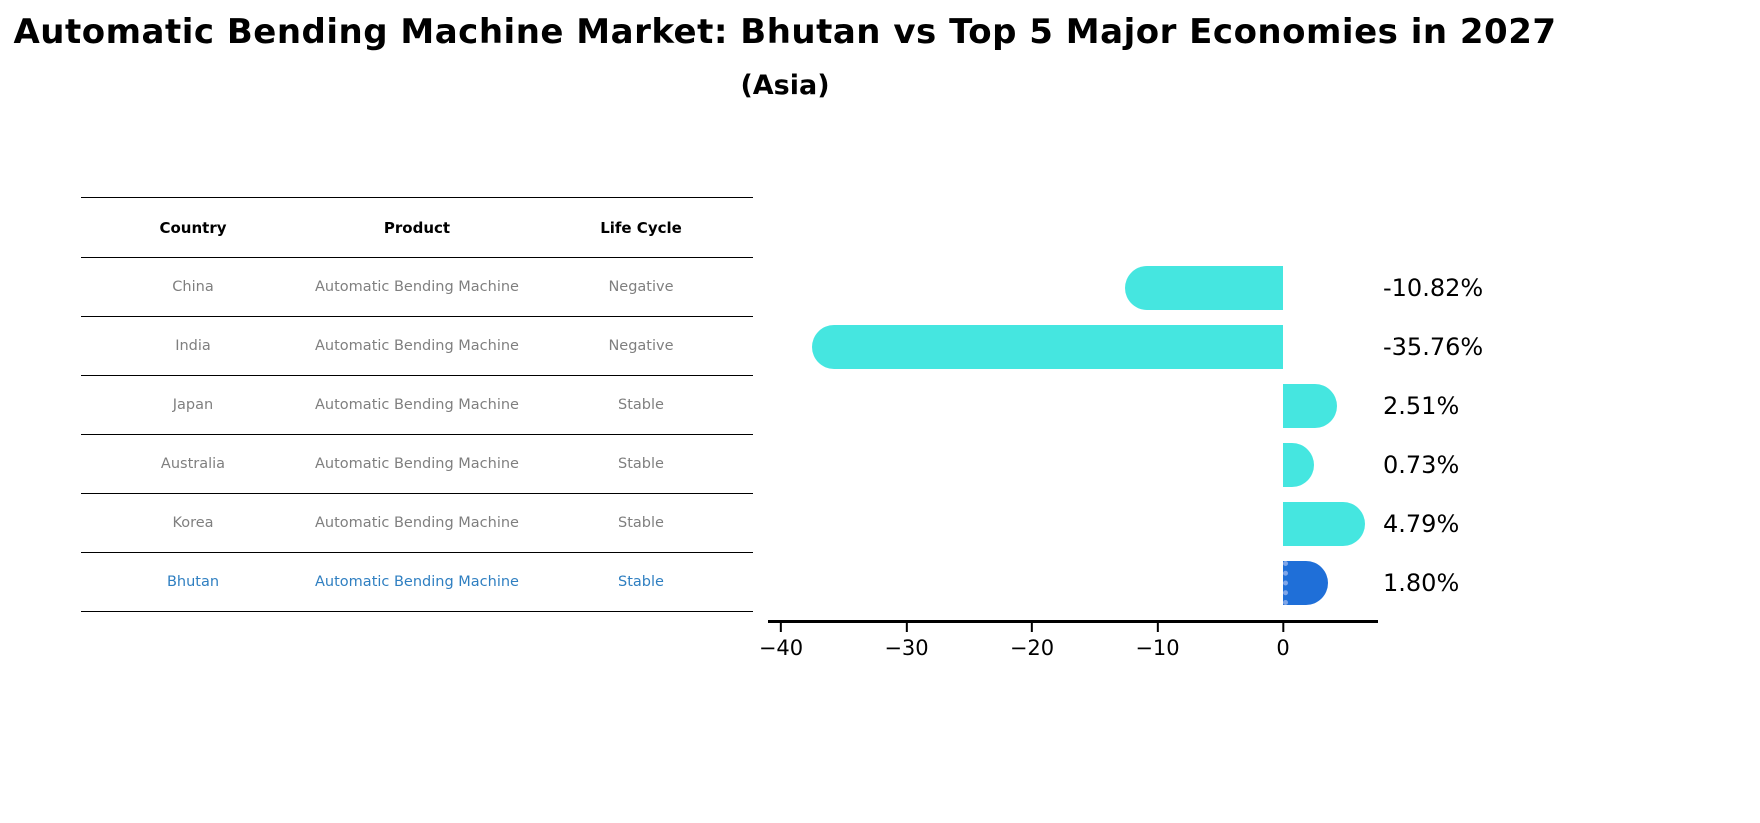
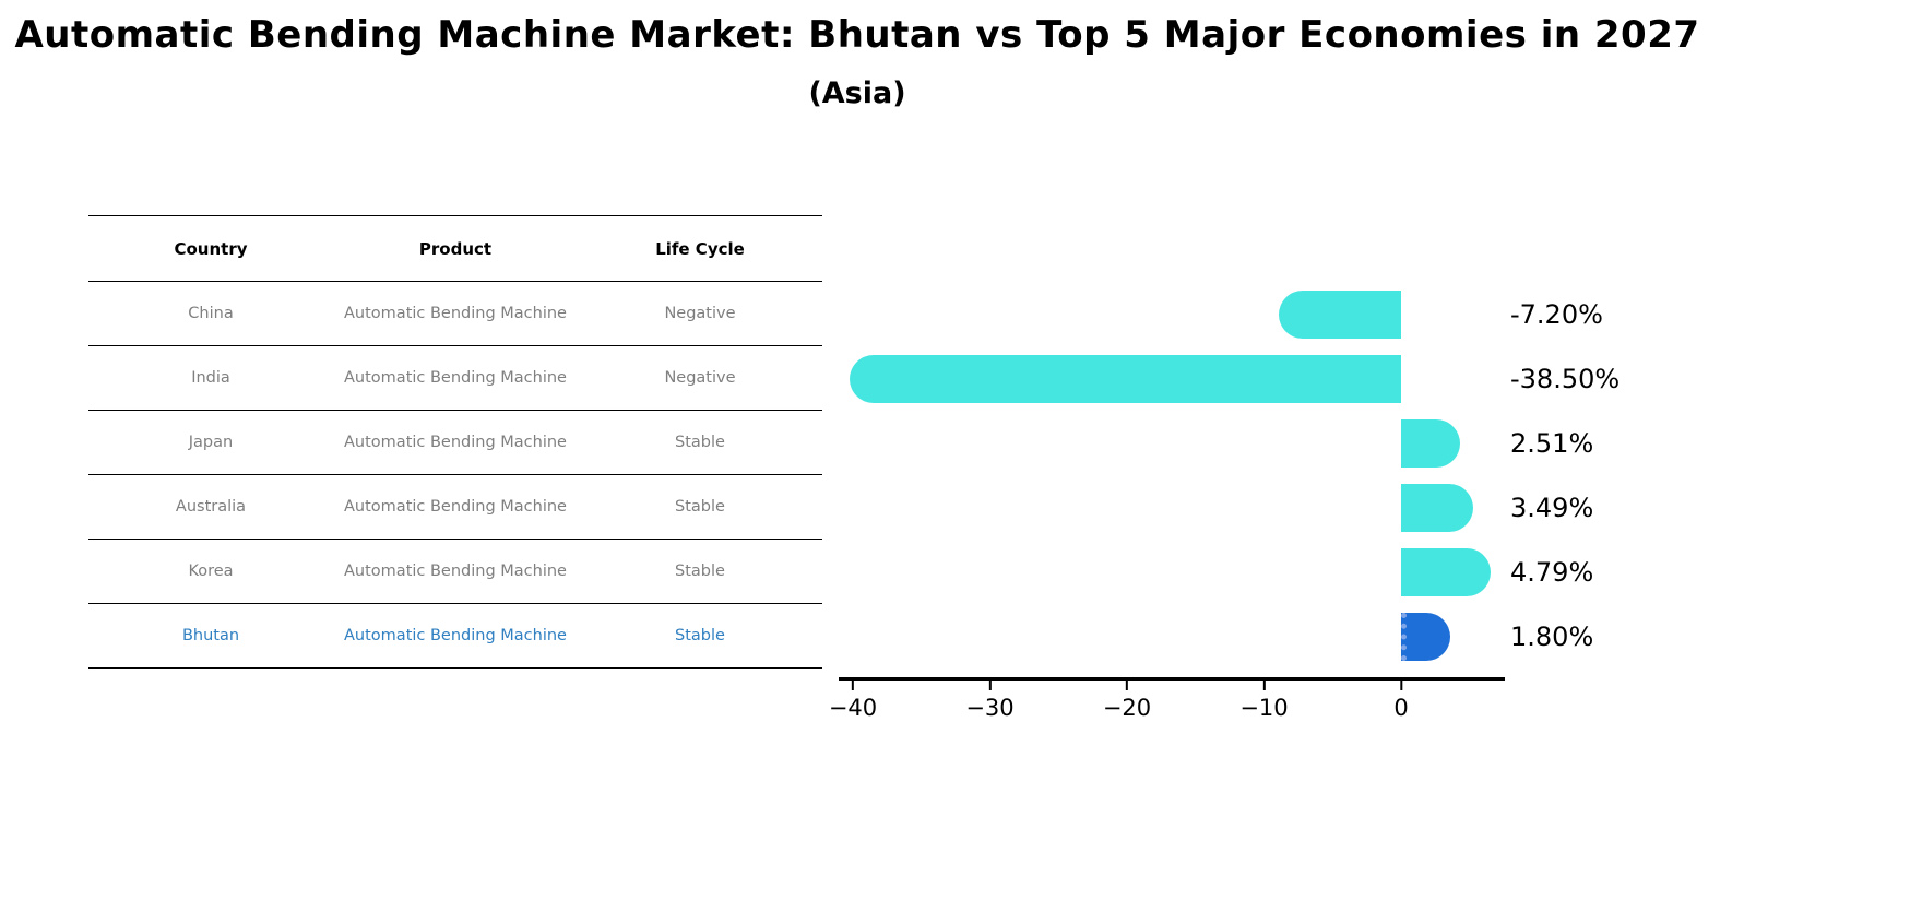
China: -10.82% -> -7.20%
India: -35.76% -> -38.50%
Australia: 0.73% -> 3.49%
